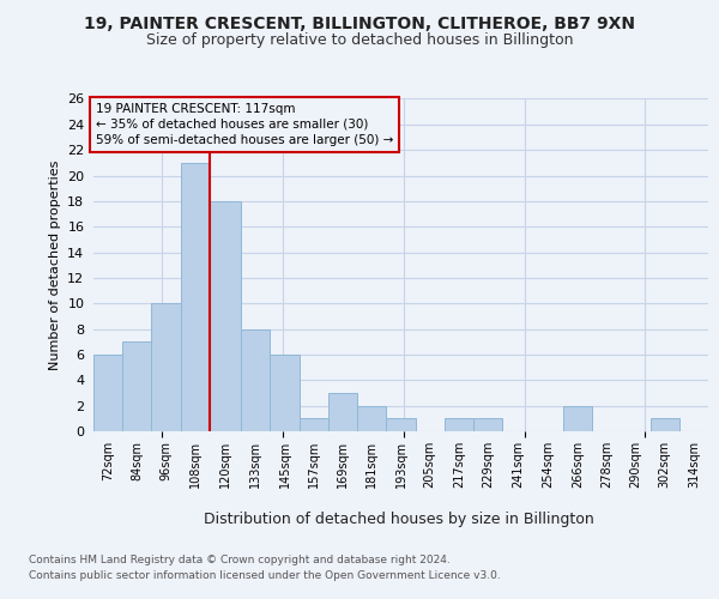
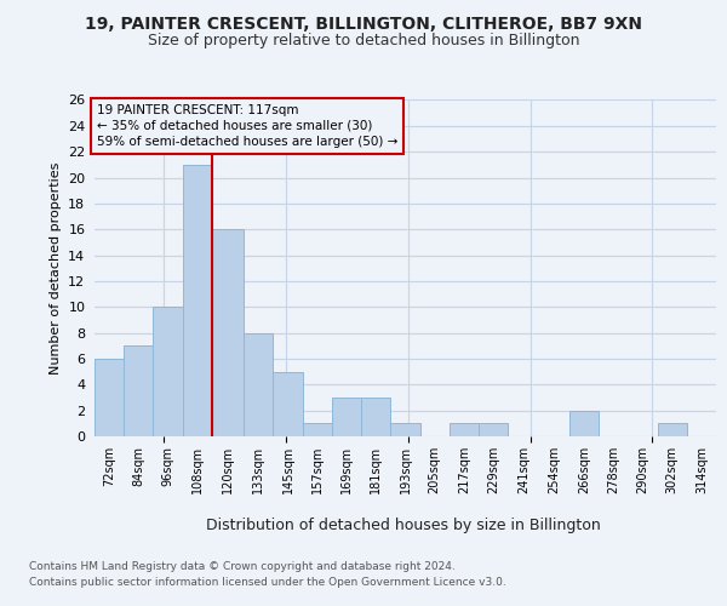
120sqm: 18 -> 16
145sqm: 6 -> 5
181sqm: 2 -> 3
